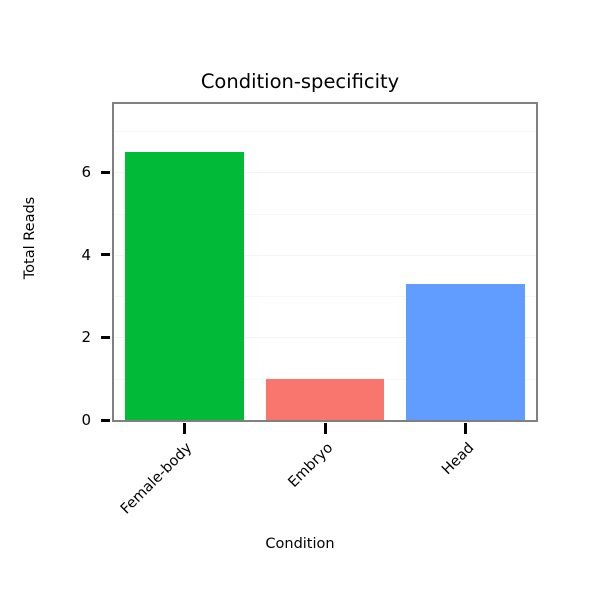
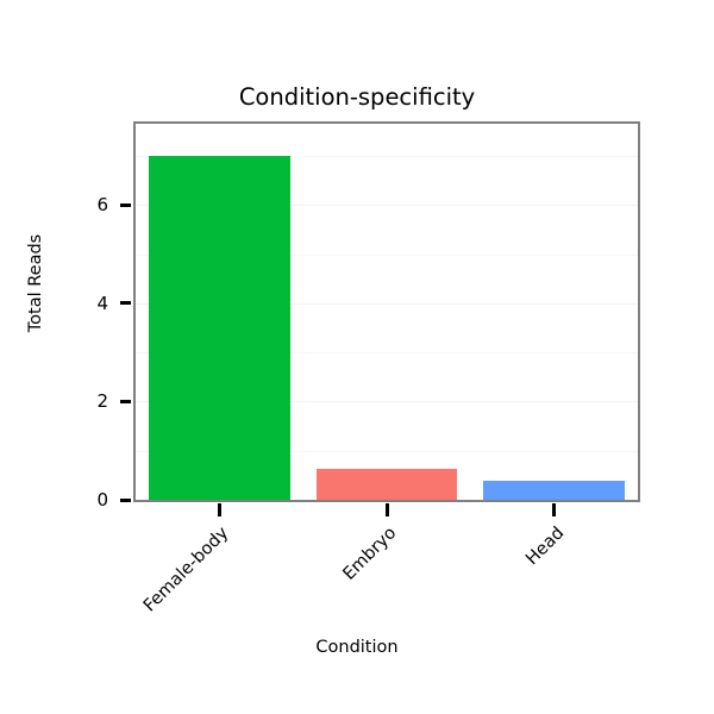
Female-body: 6.5 -> 7.0
Embryo: 1.0 -> 0.6
Head: 3.3 -> 0.4
